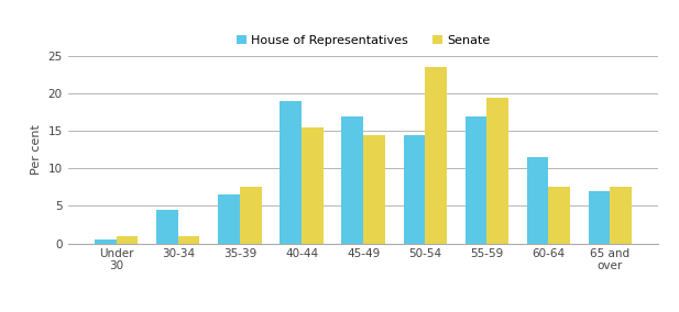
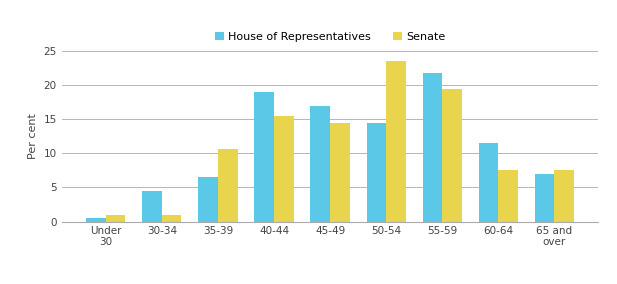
Senate/35-39: 7.5 -> 10.6
House of Representatives/55-59: 17.0 -> 21.8
